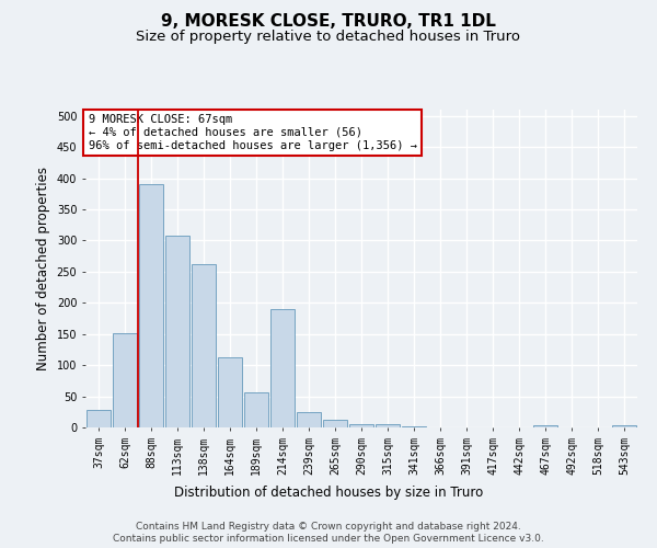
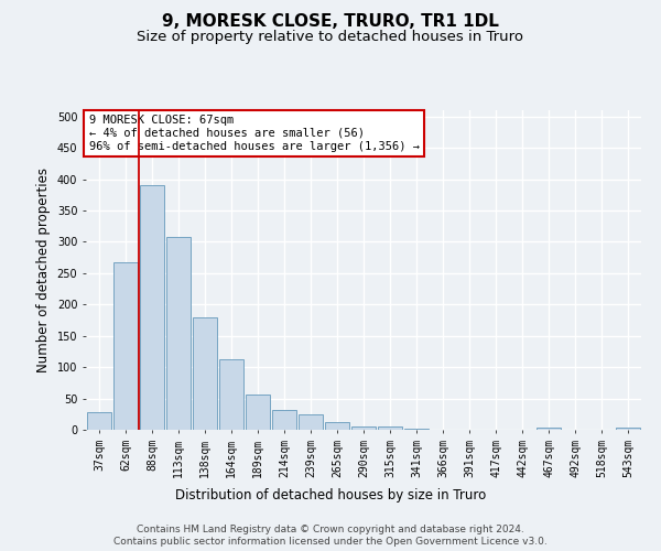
62sqm: 152 -> 267
138sqm: 262 -> 179
214sqm: 190 -> 32
